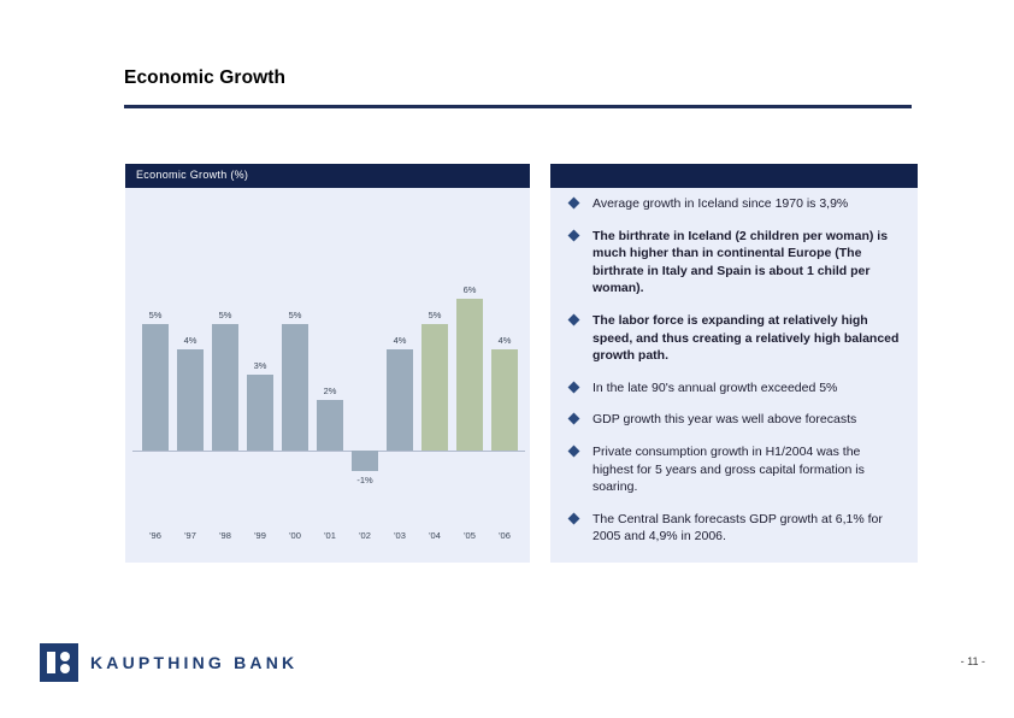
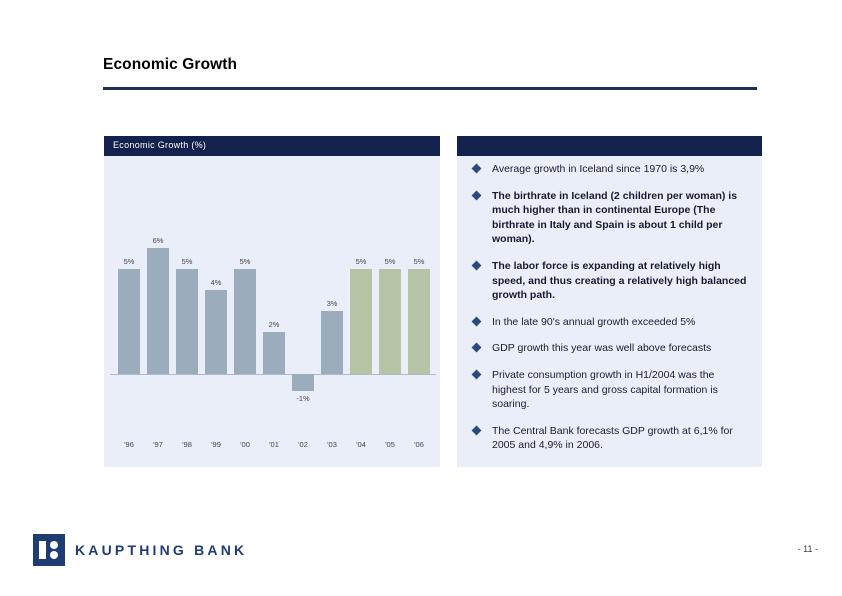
'97: 4% -> 6%
'99: 3% -> 4%
'03: 4% -> 3%
'05: 6% -> 5%
'06: 4% -> 5%
